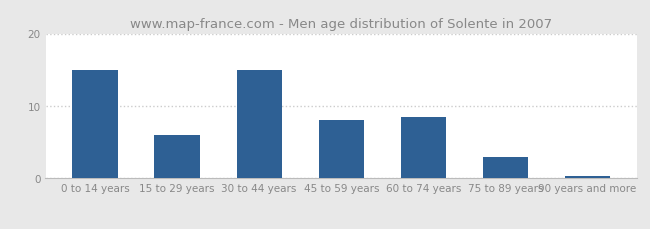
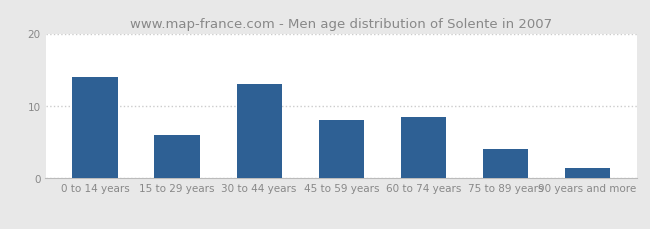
0 to 14 years: 15.0 -> 14.0
30 to 44 years: 15.0 -> 13.0
75 to 89 years: 3.0 -> 4.0
90 years and more: 0.4 -> 1.4
